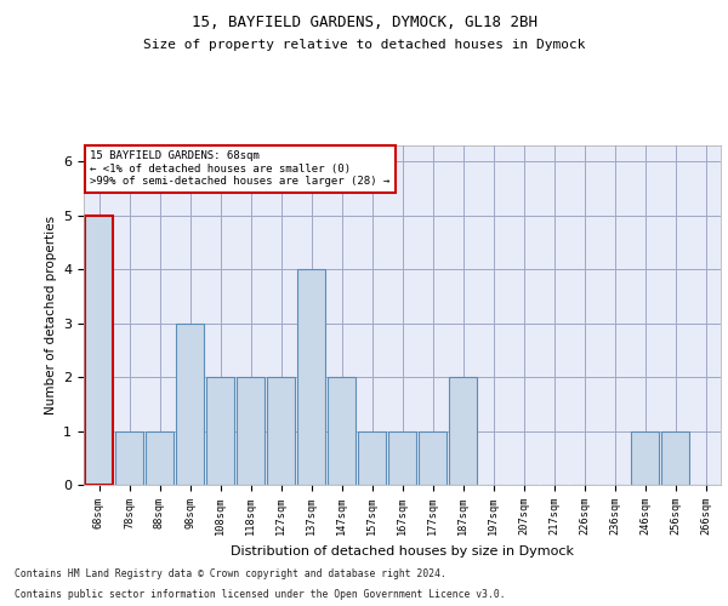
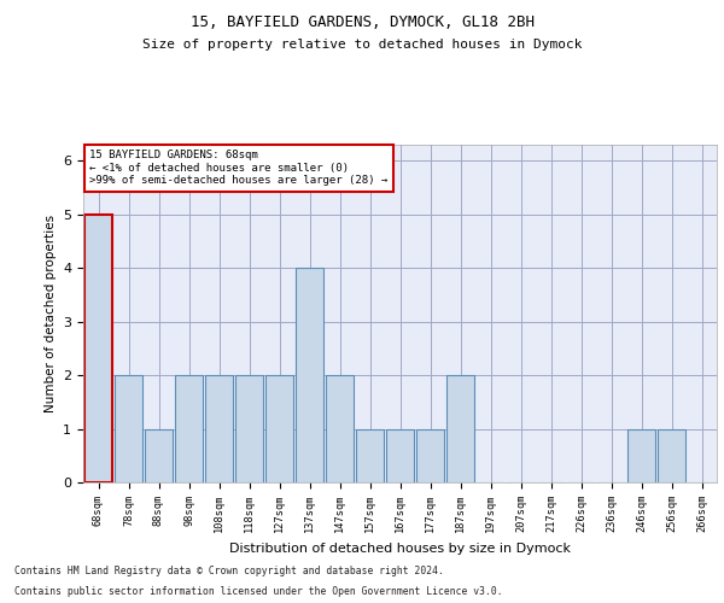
78sqm: 1 -> 2
98sqm: 3 -> 2
